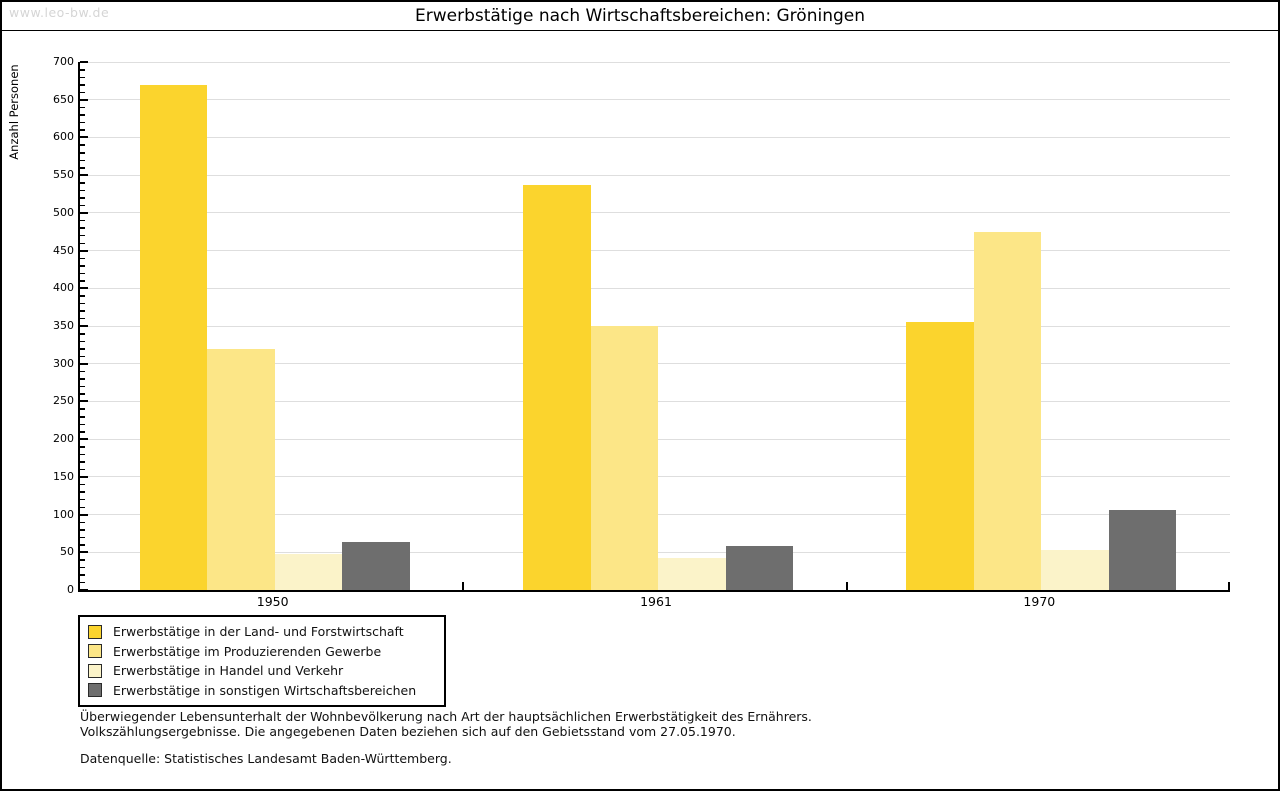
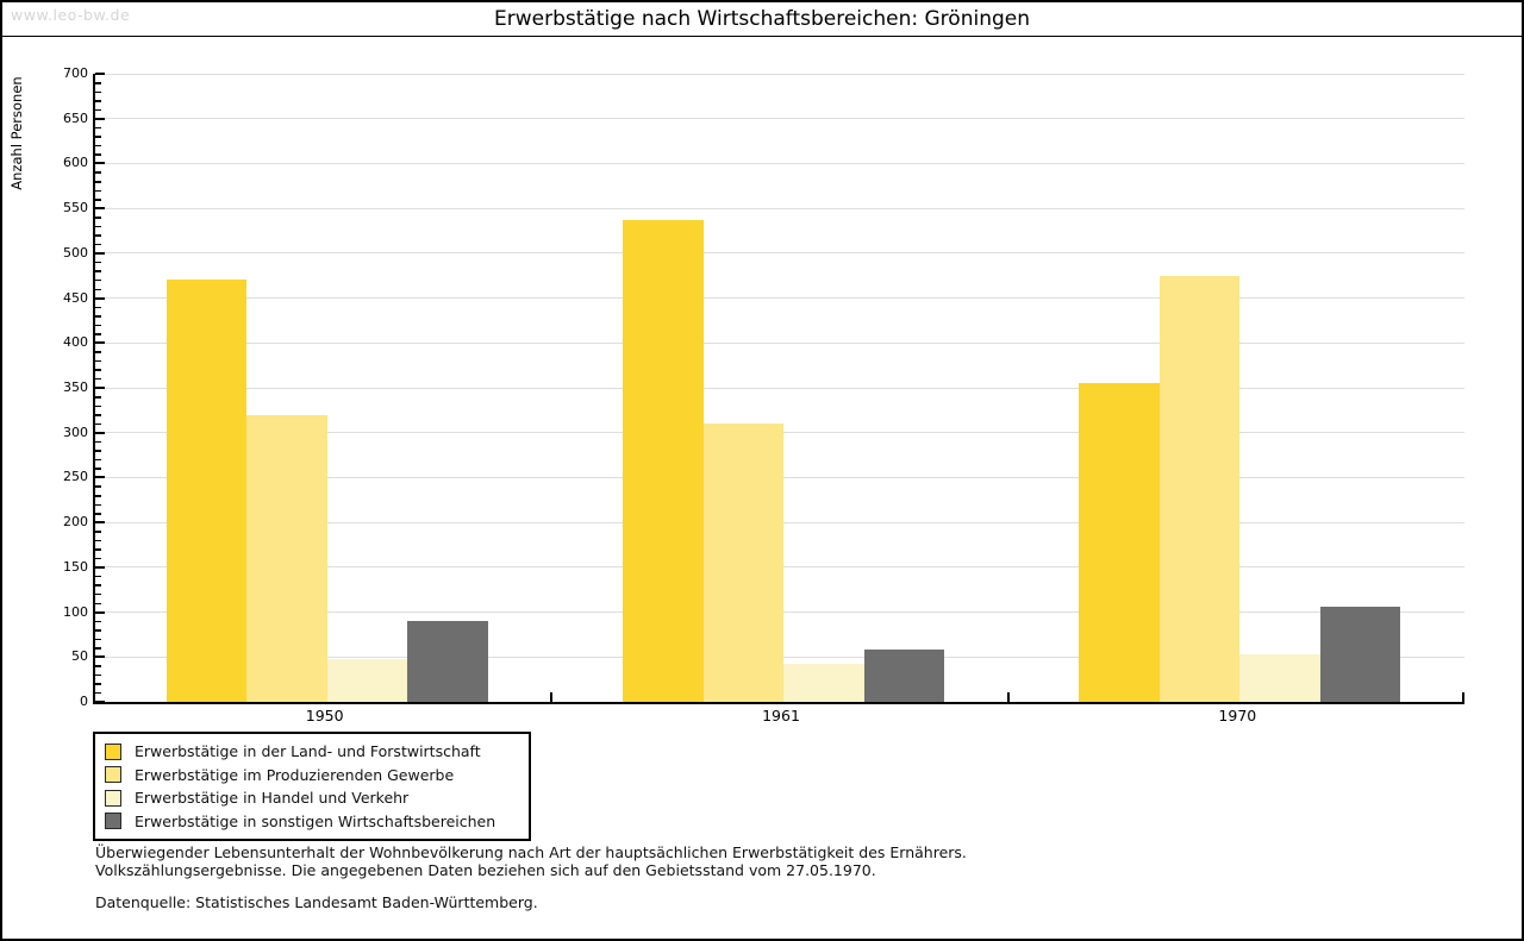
Erwerbstätige in der Land- und Forstwirtschaft/1950: 670 -> 470
Erwerbstätige in sonstigen Wirtschaftsbereichen/1950: 60 -> 90
Erwerbstätige im Produzierenden Gewerbe/1961: 350 -> 310
